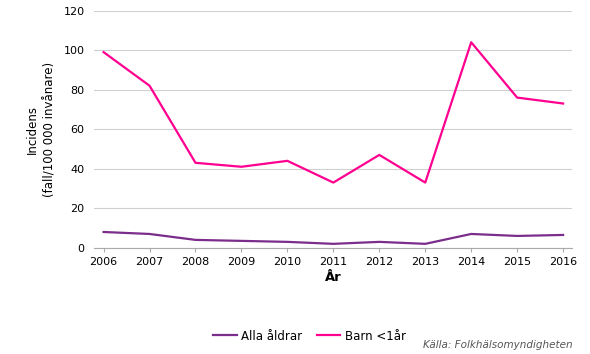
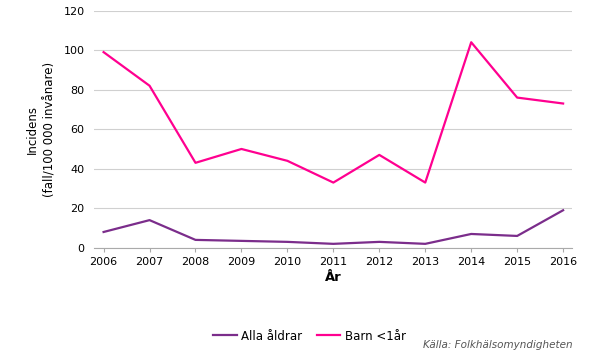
Alla åldrar/2007: 7 -> 14
Barn <1år/2009: 41 -> 50
Alla åldrar/2016: 6 -> 19
